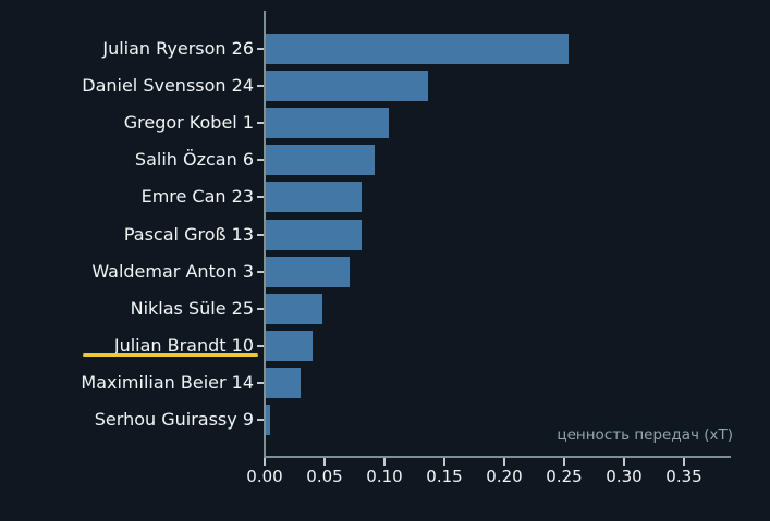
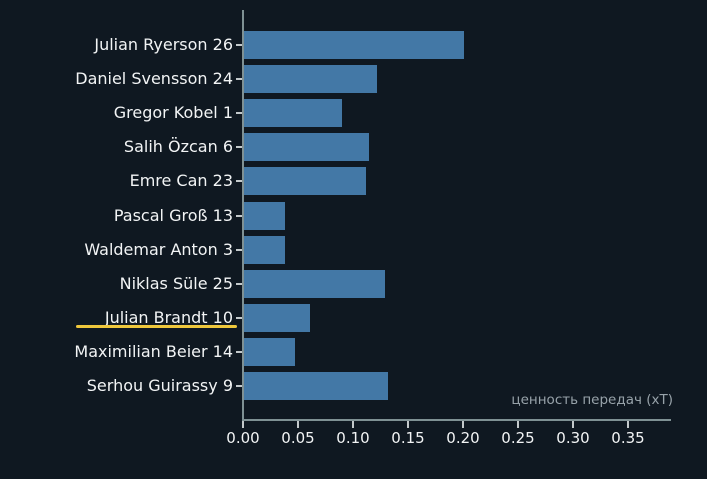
Julian Ryerson 26: 0.253 -> 0.200
Daniel Svensson 24: 0.135 -> 0.121
Gregor Kobel 1: 0.103 -> 0.089
Salih Özcan 6: 0.091 -> 0.114
Emre Can 23: 0.080 -> 0.111
Pascal Groß 13: 0.080 -> 0.037
Waldemar Anton 3: 0.070 -> 0.037
Niklas Süle 25: 0.047 -> 0.128
Julian Brandt 10: 0.039 -> 0.060
Maximilian Beier 14: 0.029 -> 0.046
Serhou Guirassy 9: 0.004 -> 0.131
